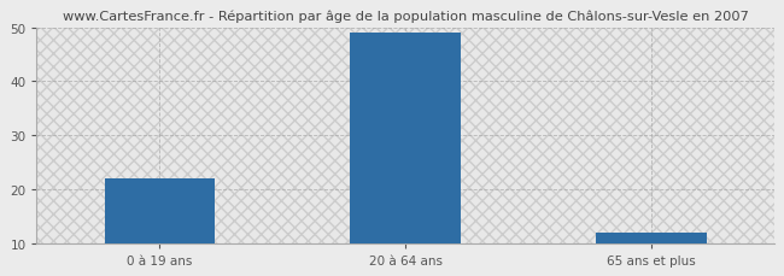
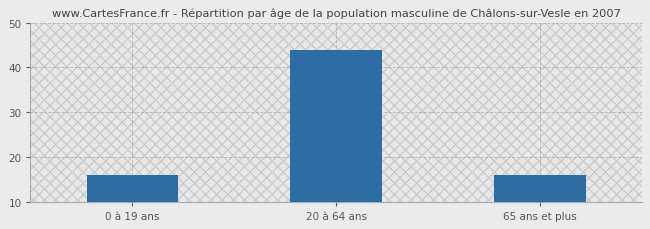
0 à 19 ans: 22 -> 16
20 à 64 ans: 49 -> 44
65 ans et plus: 12 -> 16
